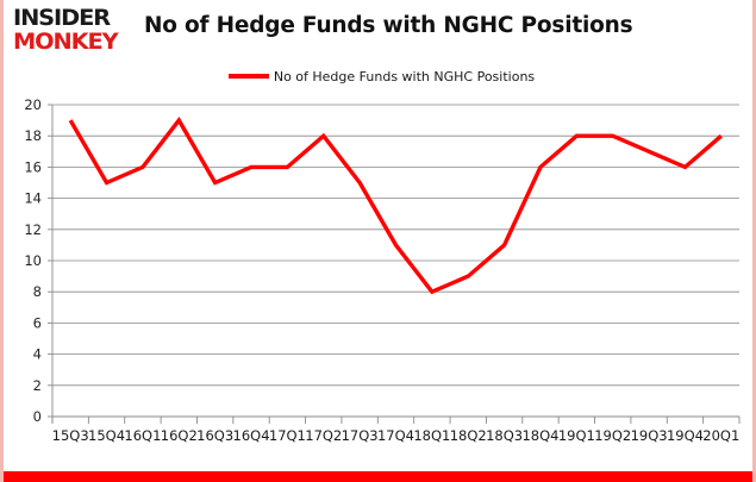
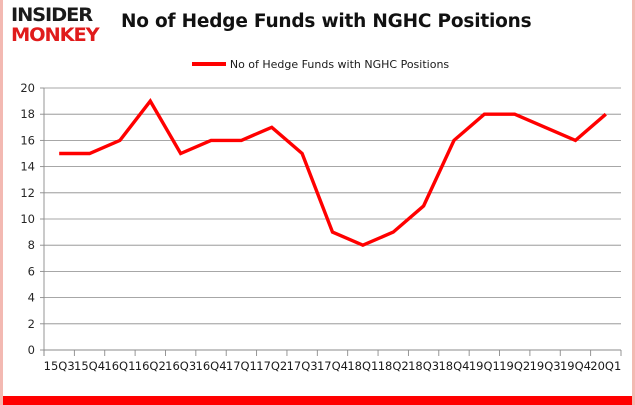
15Q3: 19 -> 15
17Q2: 18 -> 17
17Q4: 11 -> 9
